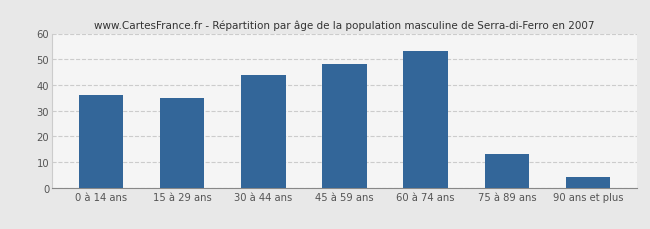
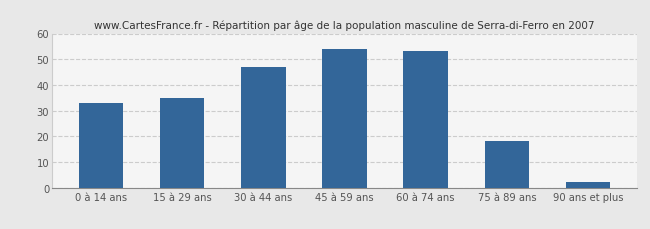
0 à 14 ans: 36 -> 33
30 à 44 ans: 44 -> 47
45 à 59 ans: 48 -> 54
75 à 89 ans: 13 -> 18
90 ans et plus: 4 -> 2
